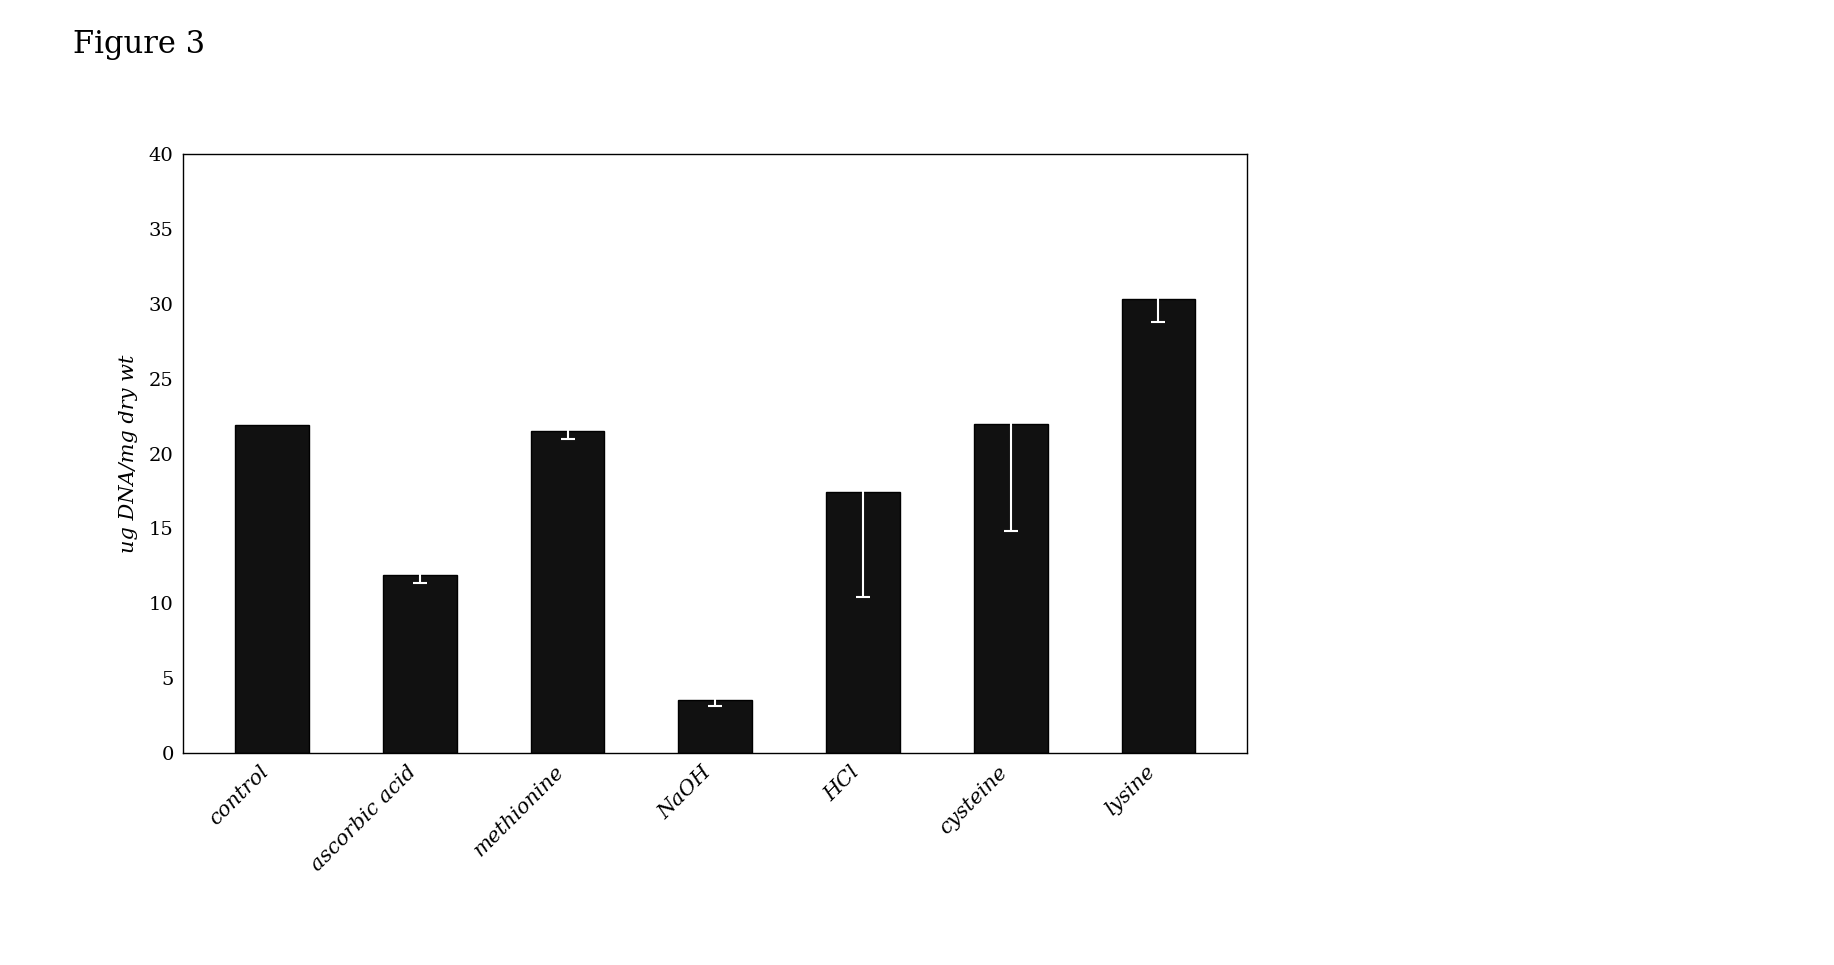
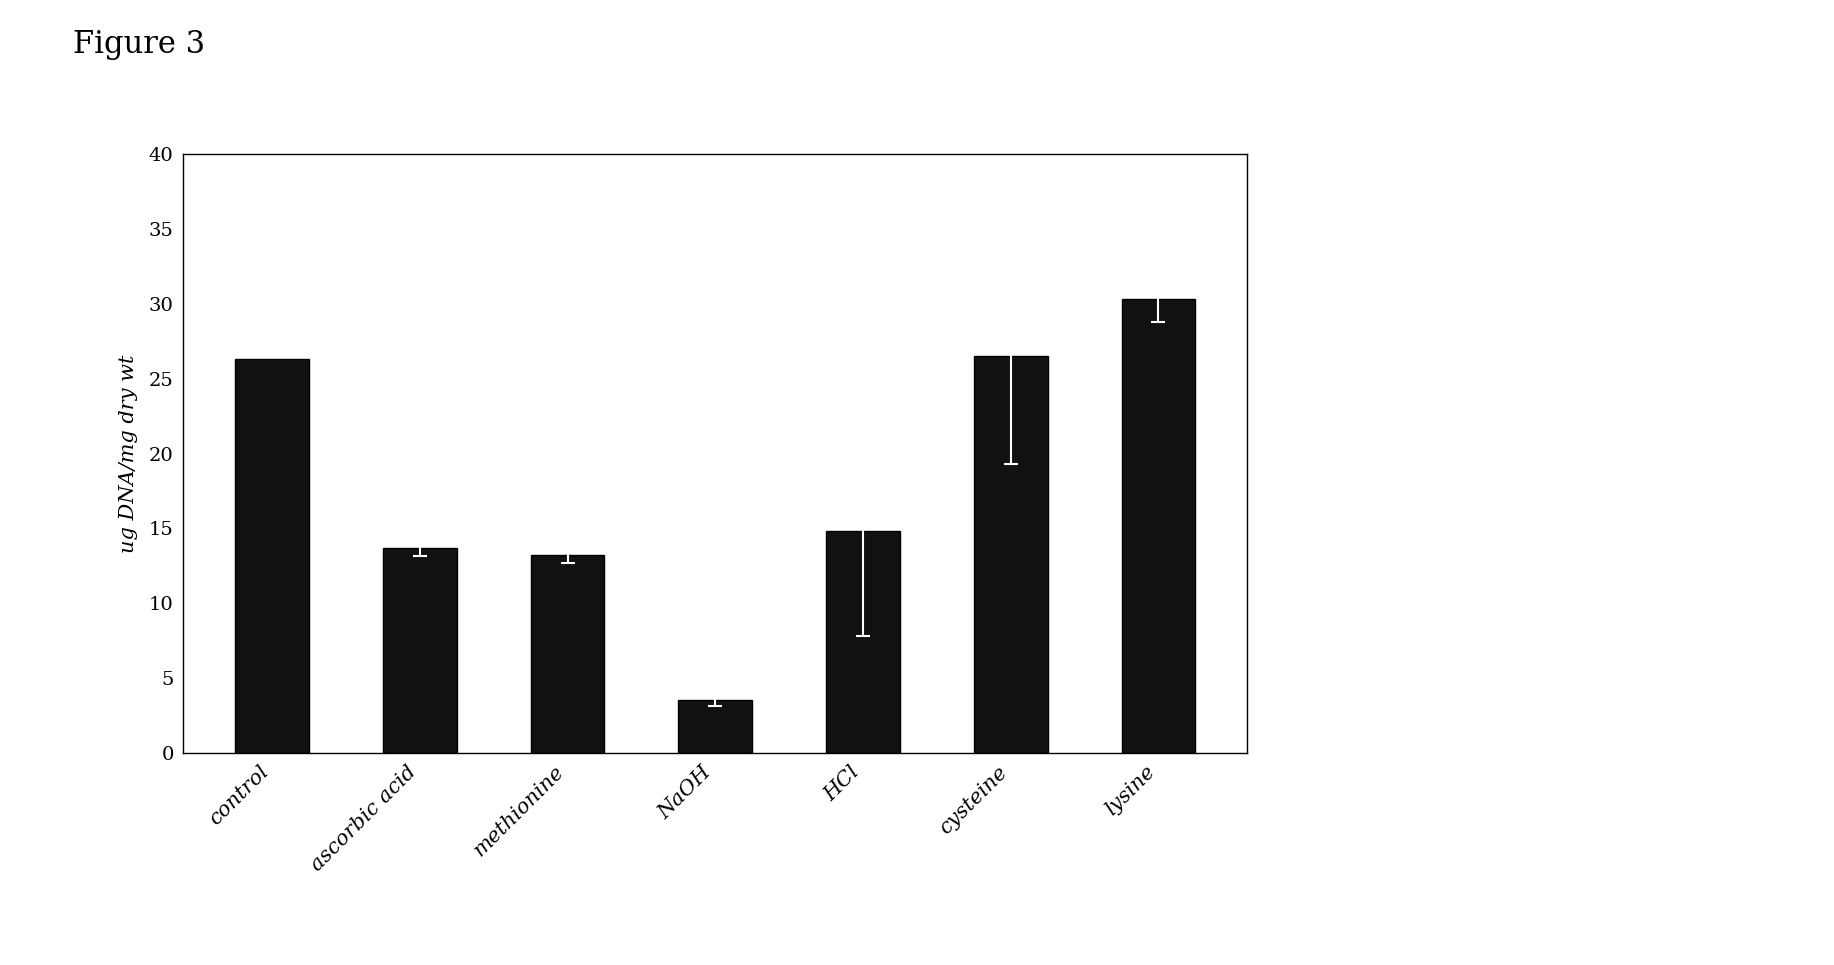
control: 21.9 -> 26.3
ascorbic acid: 11.9 -> 13.7
methionine: 21.5 -> 13.2
HCl: 17.4 -> 14.8
cysteine: 22.0 -> 26.5
